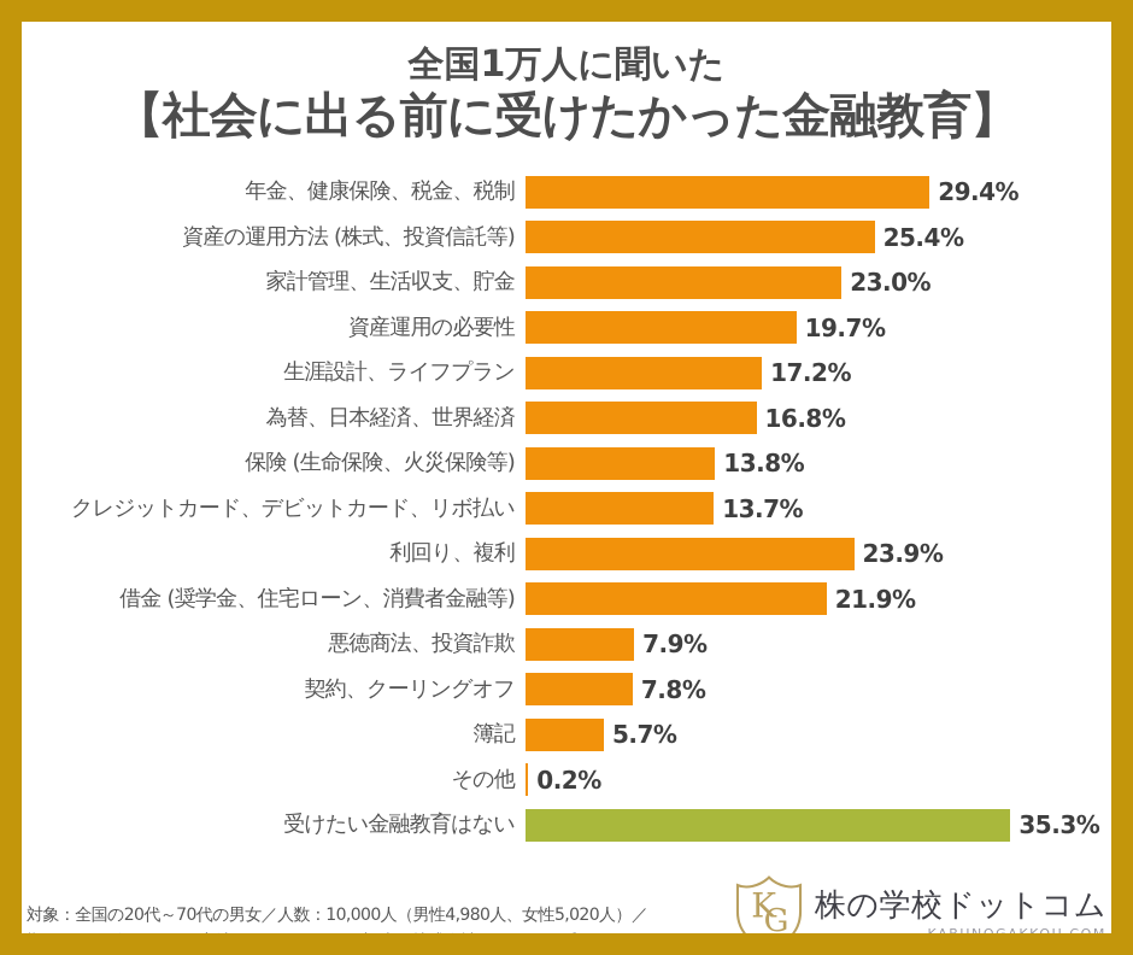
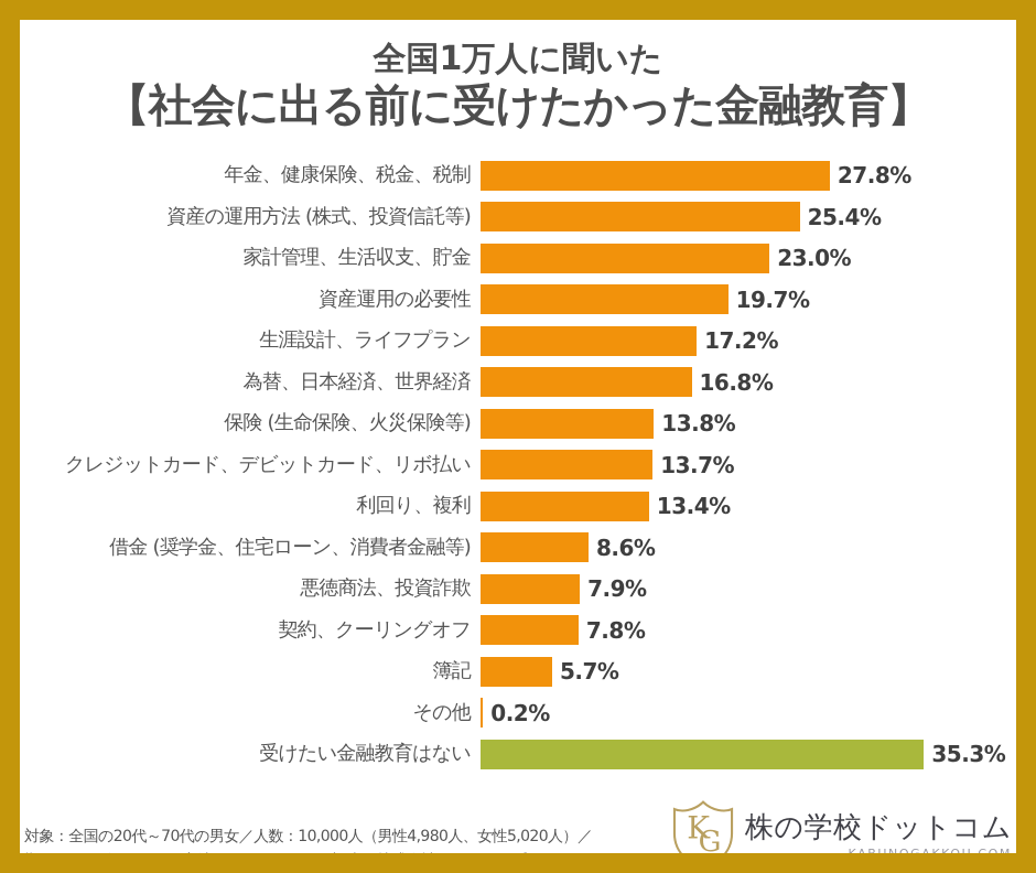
年金、健康保険、税金、税制: 29.4% -> 27.8%
利回り、複利: 23.9% -> 13.4%
借金 (奨学金、住宅ローン、消費者金融等): 21.9% -> 8.6%
